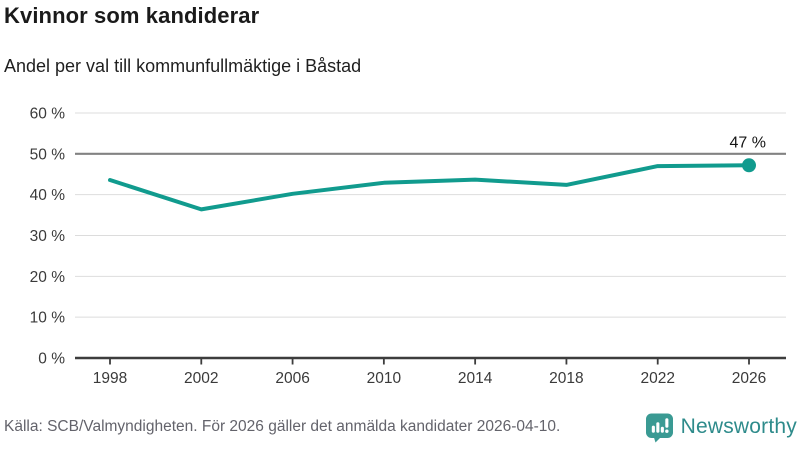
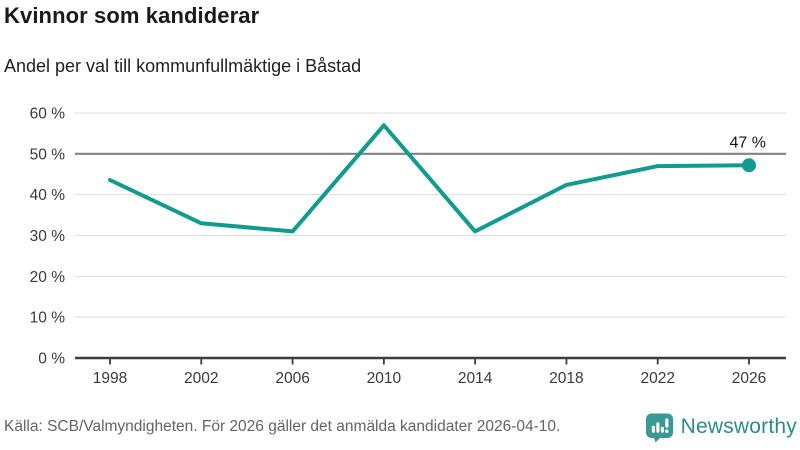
2002: 36% -> 33%
2006: 40% -> 31%
2010: 43% -> 57%
2014: 44% -> 31%
